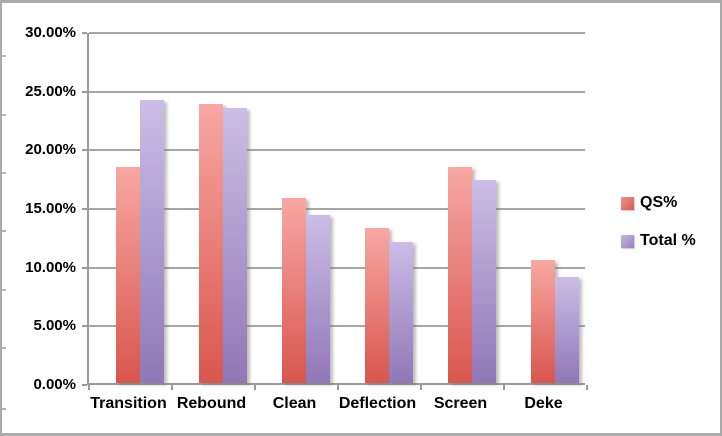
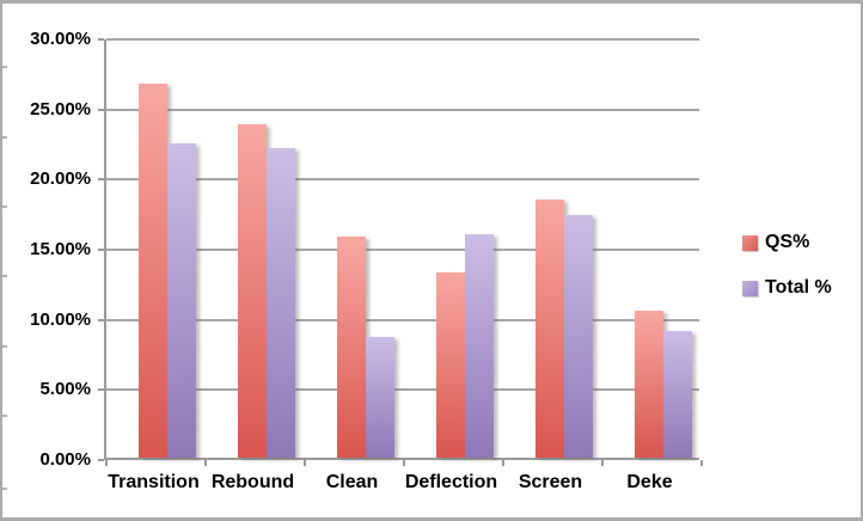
QS%/Transition: 18.4% -> 26.7%
Total %/Transition: 24.1% -> 22.4%
Total %/Rebound: 23.4% -> 22.1%
Total %/Clean: 14.3% -> 8.6%
Total %/Deflection: 12.0% -> 15.9%
